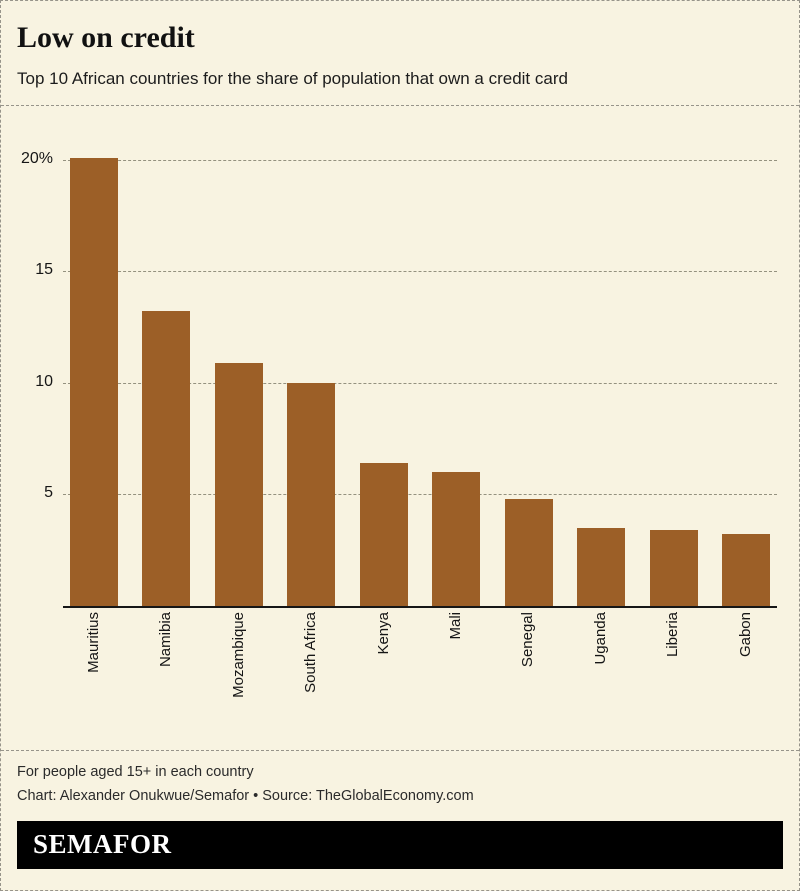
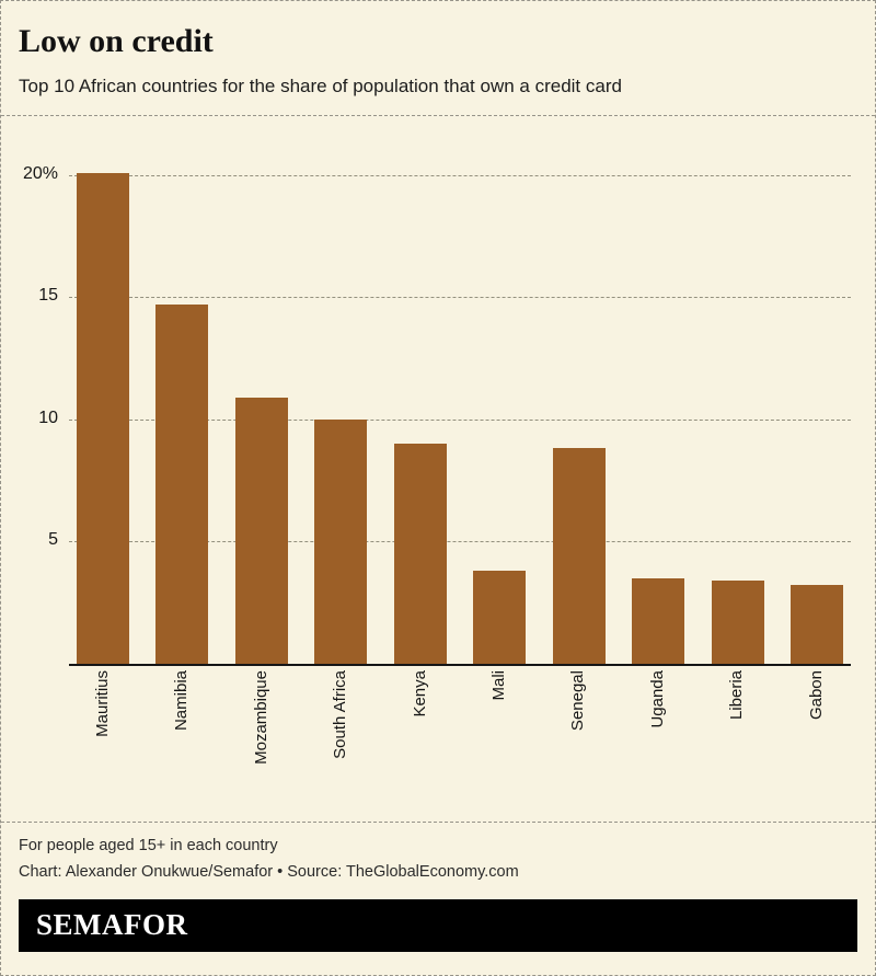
Namibia: 13.2% -> 14.7%
Kenya: 6.4% -> 9.0%
Mali: 6.0% -> 3.8%
Senegal: 4.8% -> 8.8%
